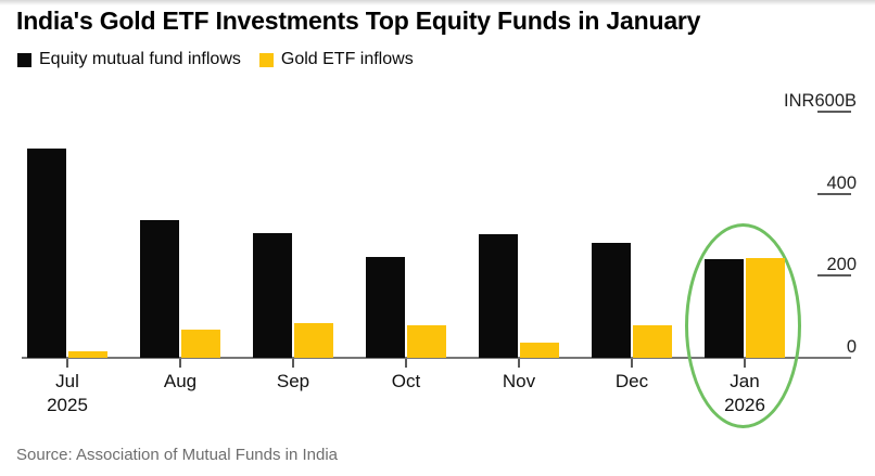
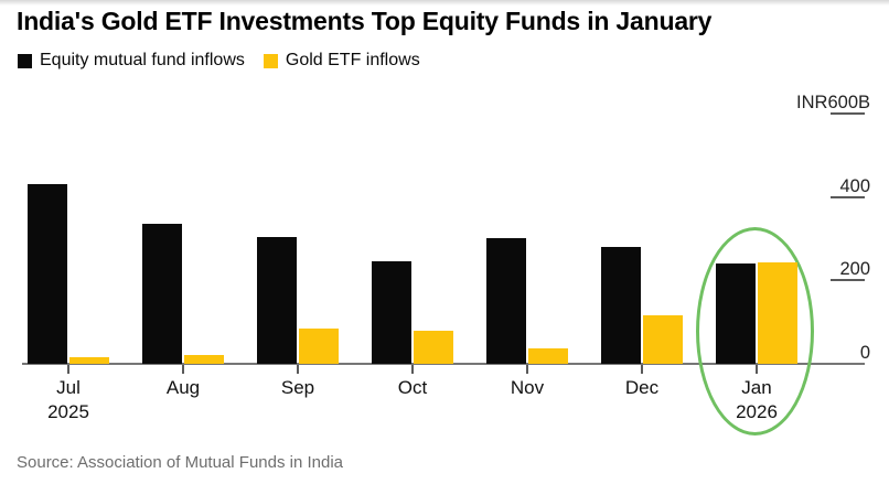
Equity mutual fund inflows/Jul 2025: 510 -> 430
Gold ETF inflows/Aug: 70 -> 20
Gold ETF inflows/Dec: 80 -> 120
